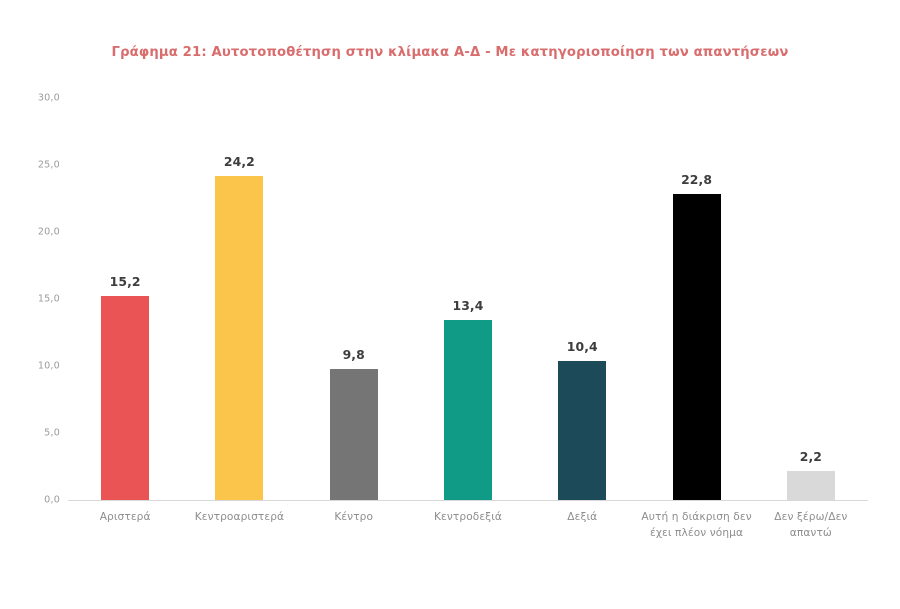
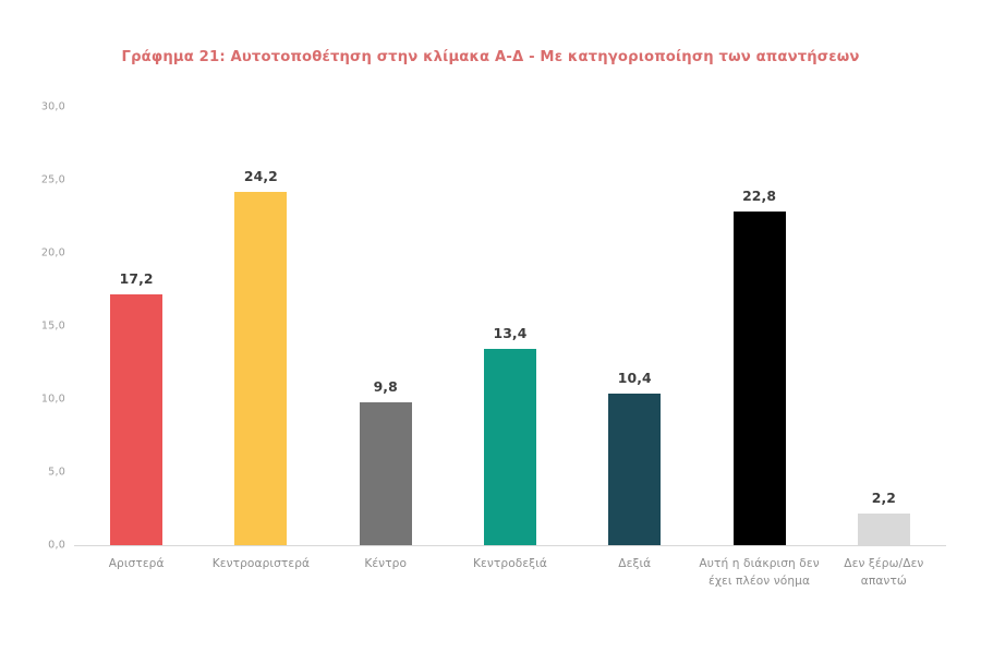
Αριστερά: 15,2 -> 17,2
